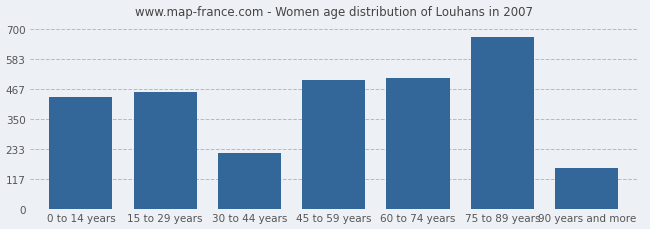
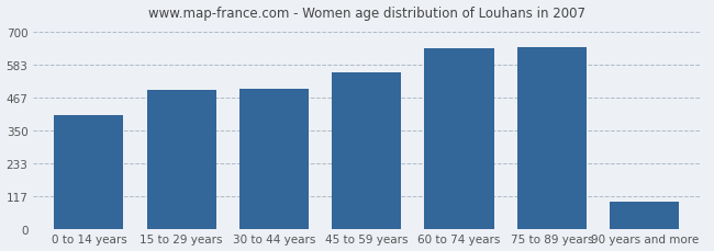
0 to 14 years: 435 -> 405
15 to 29 years: 455 -> 492
30 to 44 years: 215 -> 497
45 to 59 years: 500 -> 557
60 to 74 years: 510 -> 643
75 to 89 years: 670 -> 647
90 years and more: 160 -> 97
